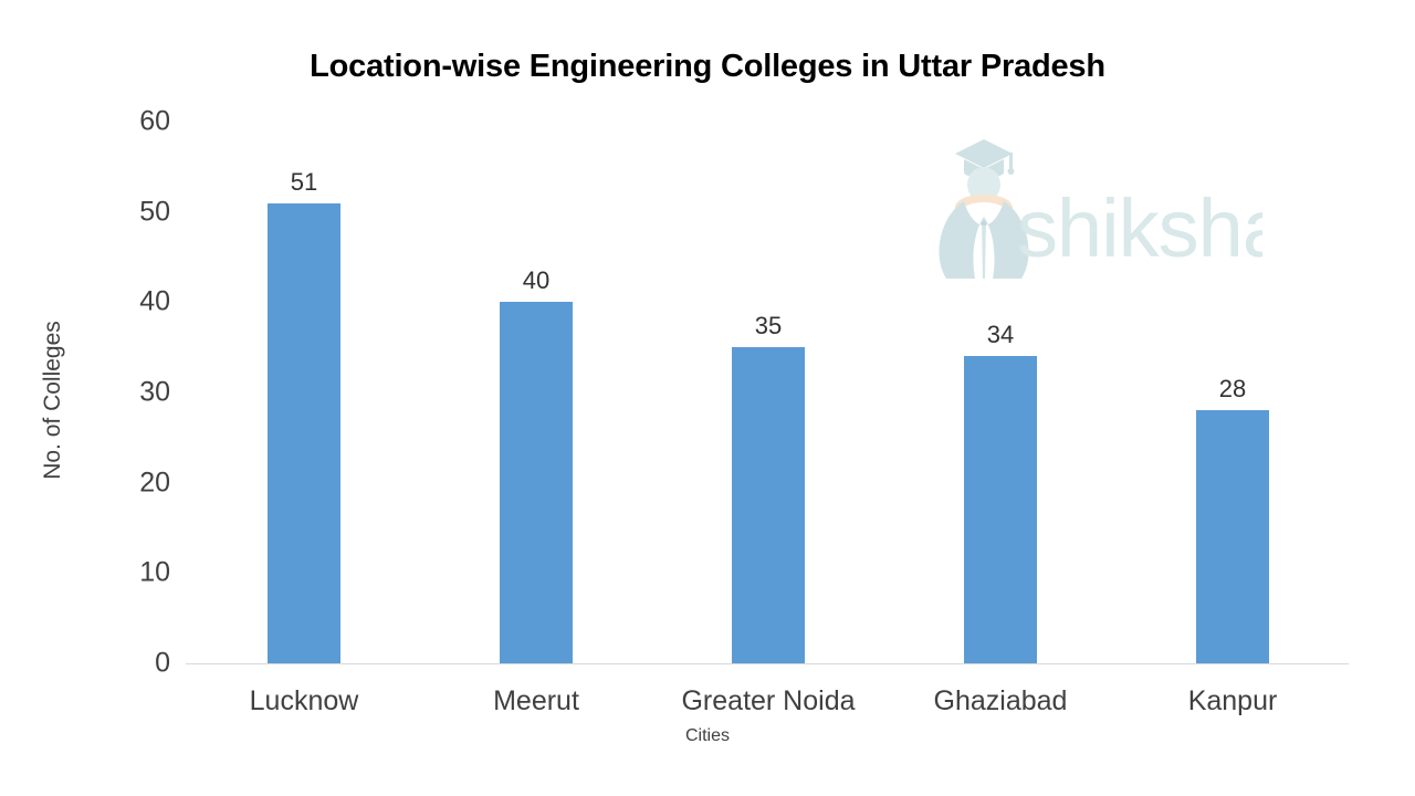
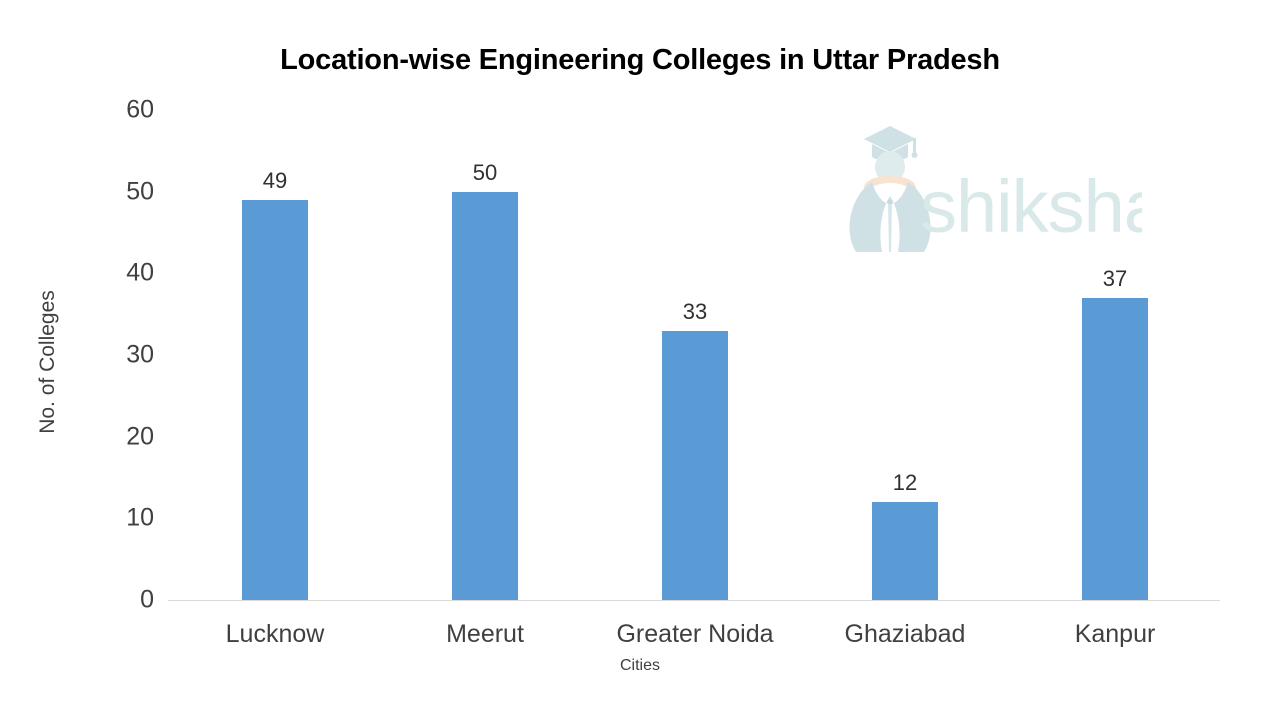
Lucknow: 51 -> 49
Meerut: 40 -> 50
Greater Noida: 35 -> 33
Ghaziabad: 34 -> 12
Kanpur: 28 -> 37
